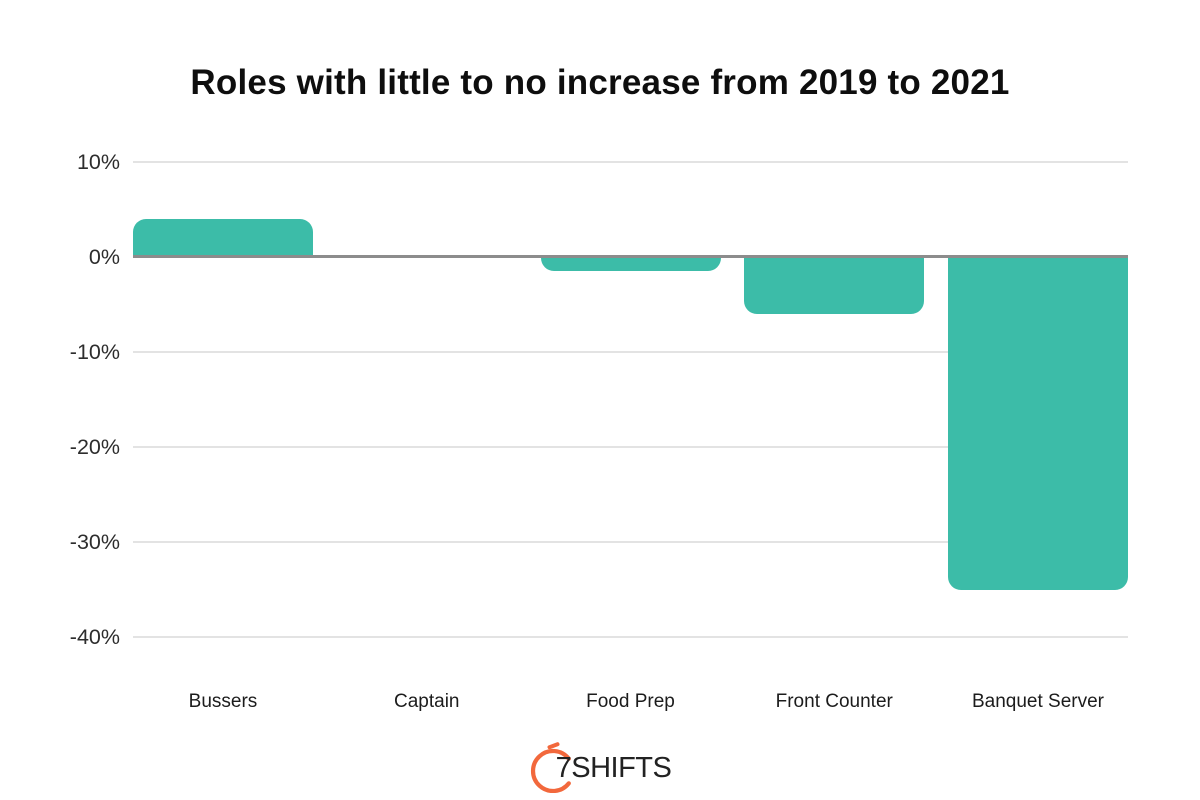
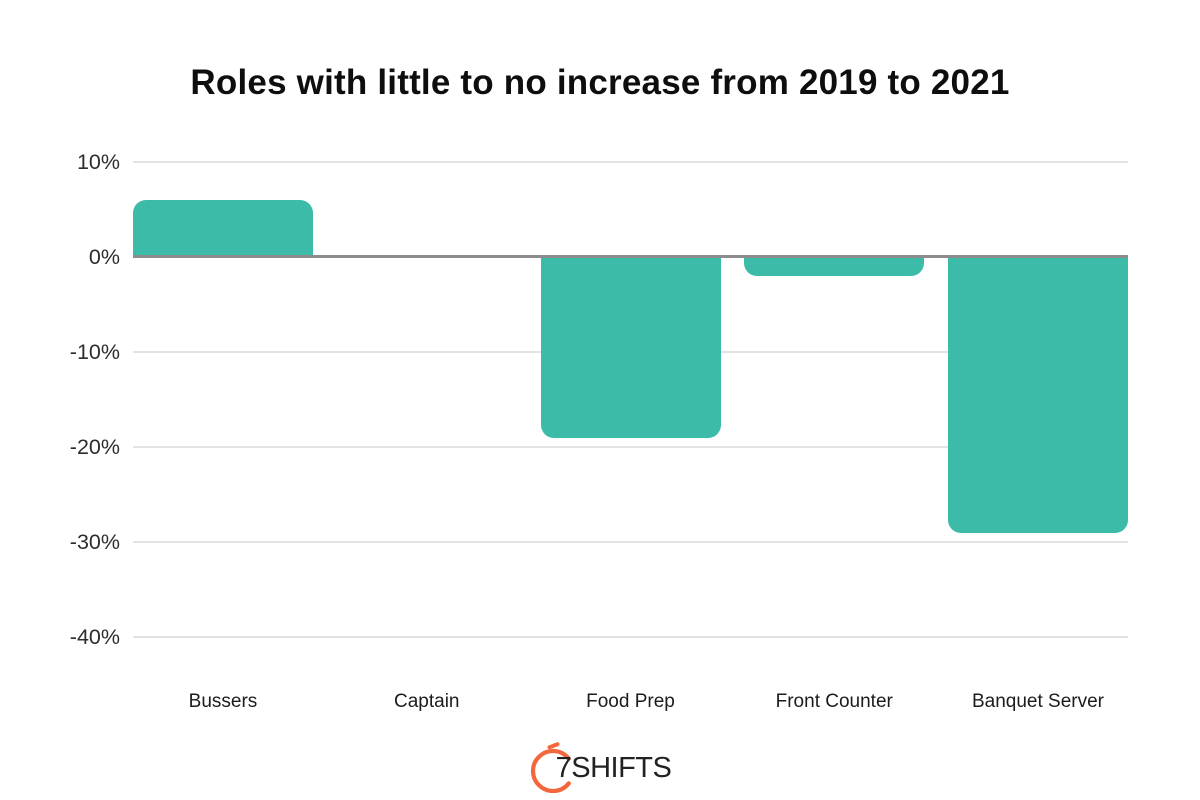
Bussers: 4% -> 6%
Food Prep: -2% -> -19%
Front Counter: -6% -> -2%
Banquet Server: -35% -> -29%
